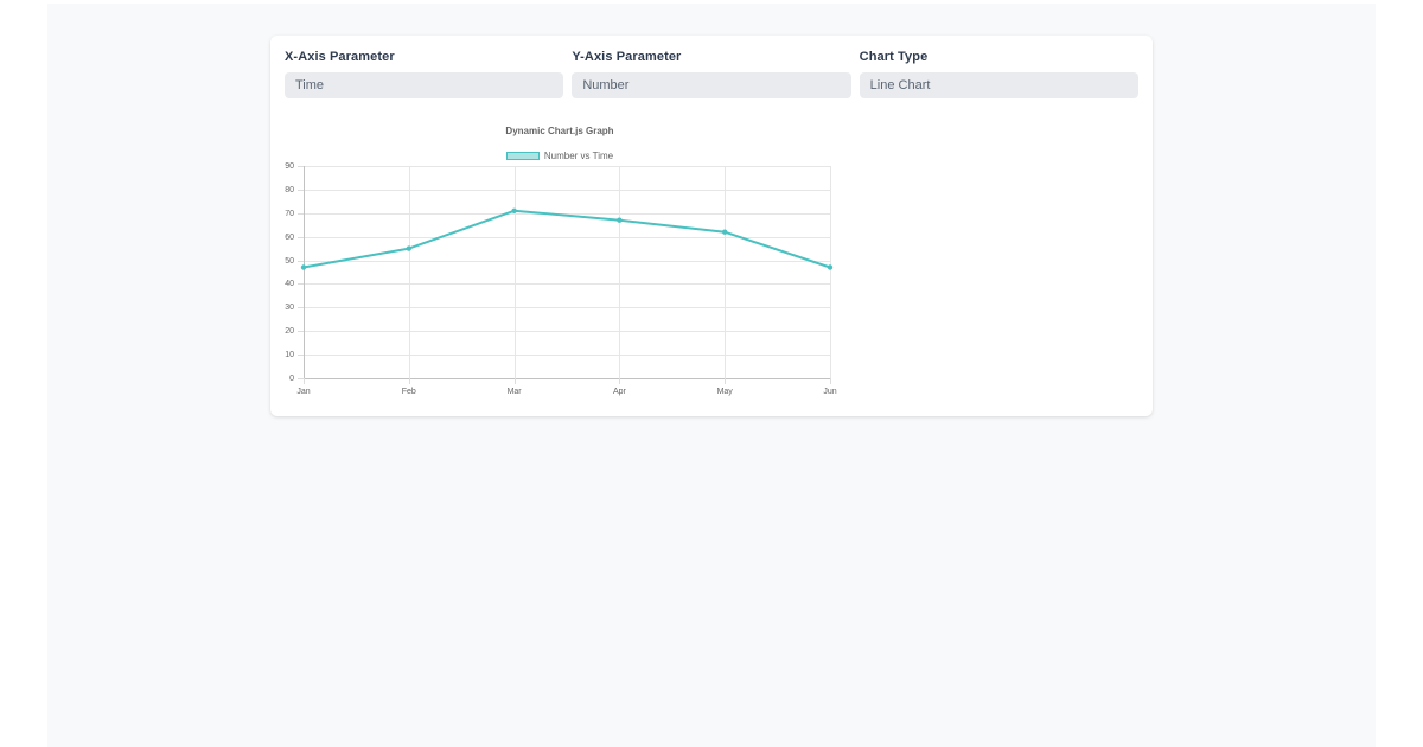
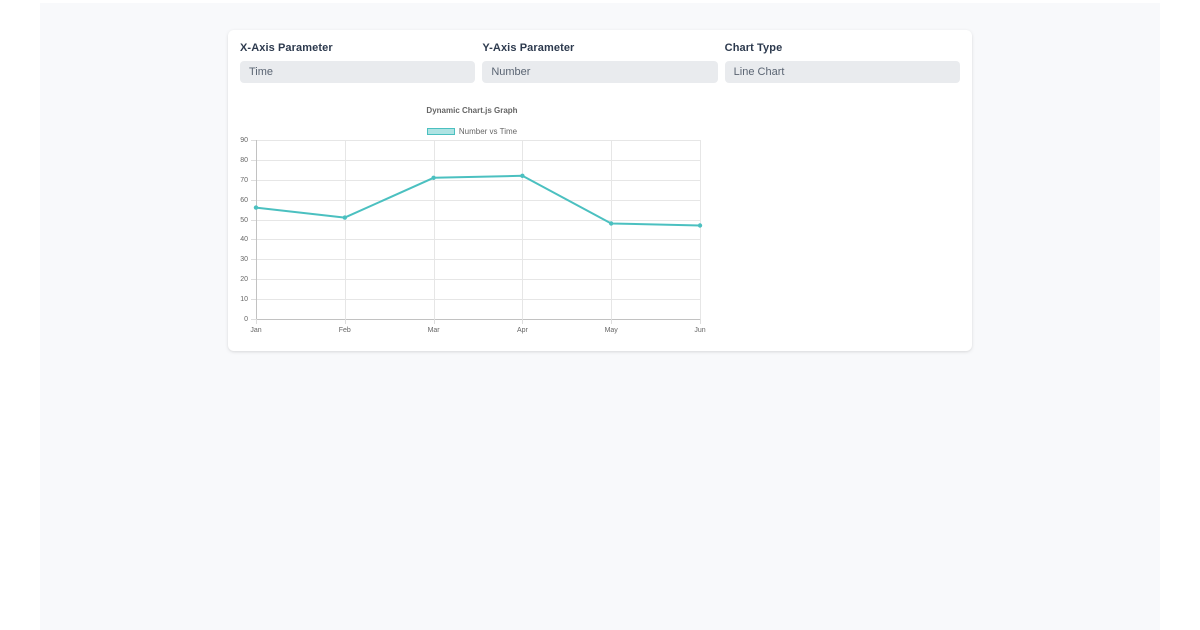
Jan: 47 -> 56
Feb: 55 -> 51
Apr: 67 -> 72
May: 62 -> 48
